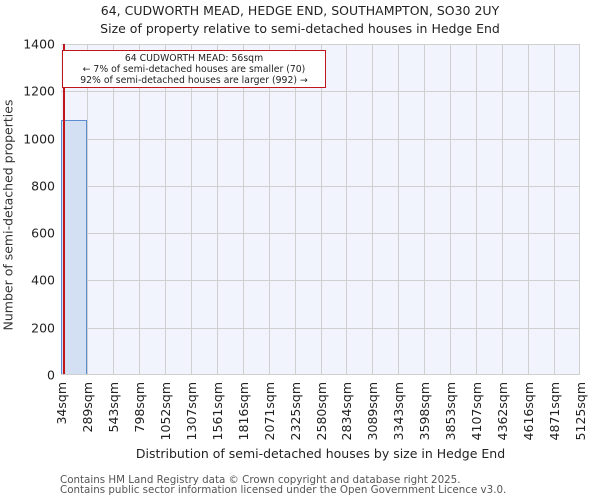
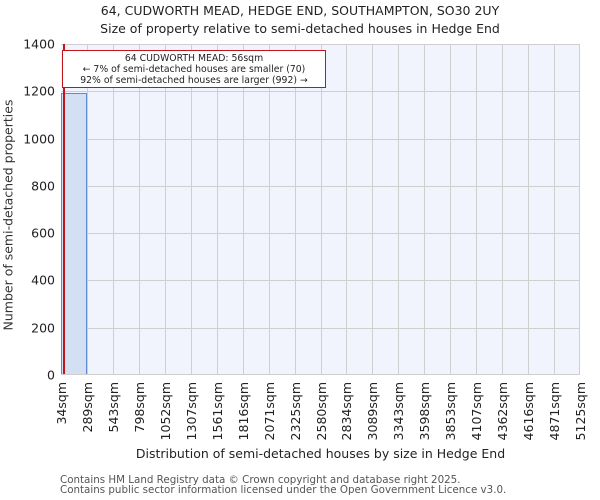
34sqm: 1070 -> 1190
